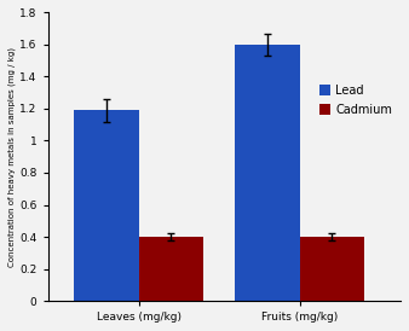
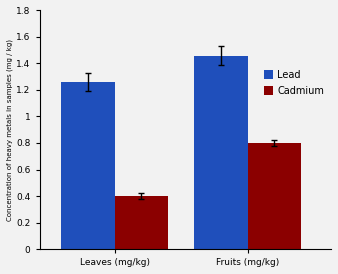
Lead/Leaves (mg/kg): 1.19 -> 1.26
Lead/Fruits (mg/kg): 1.60 -> 1.46
Cadmium/Fruits (mg/kg): 0.4 -> 0.8
